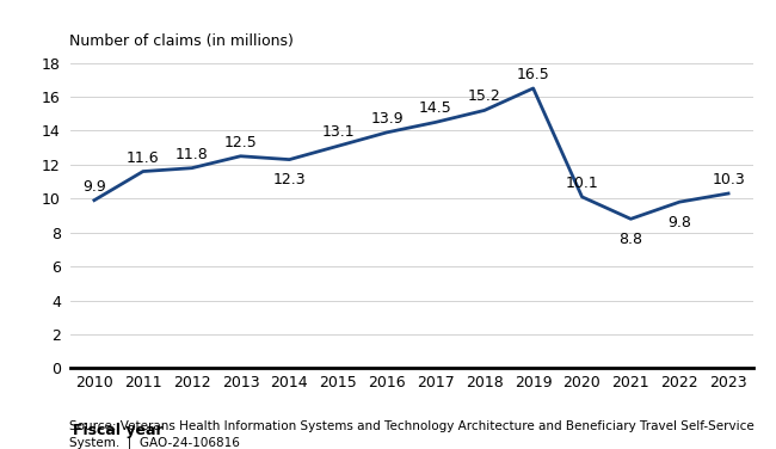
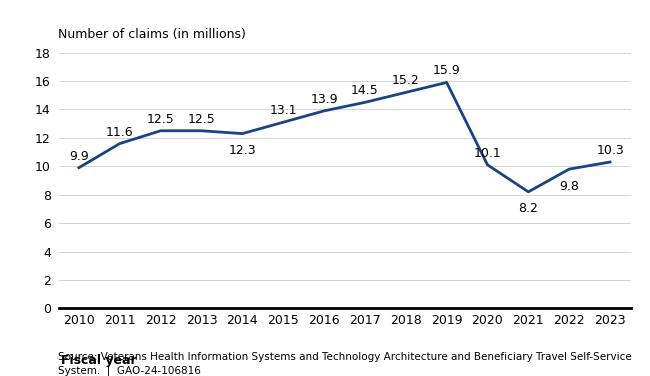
2012: 11.8 -> 12.5
2019: 16.5 -> 15.9
2021: 8.8 -> 8.2
